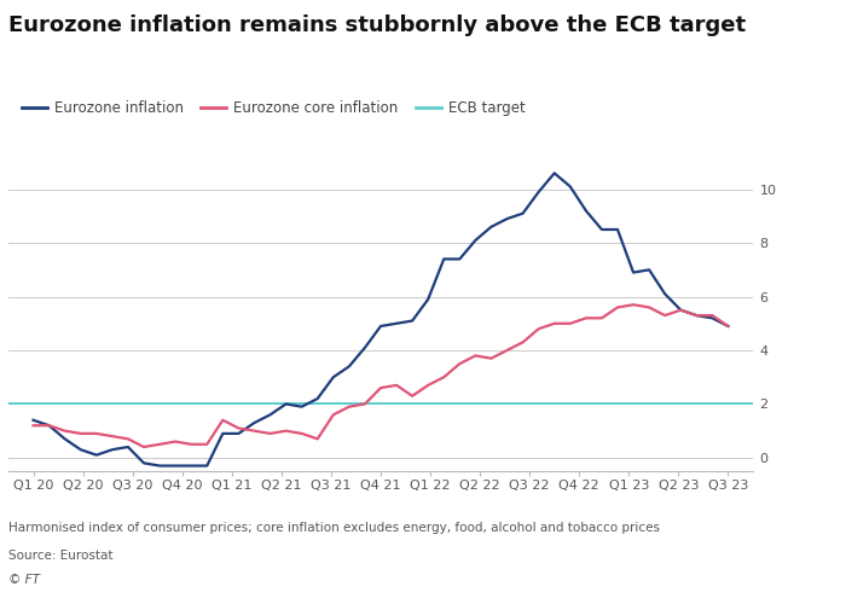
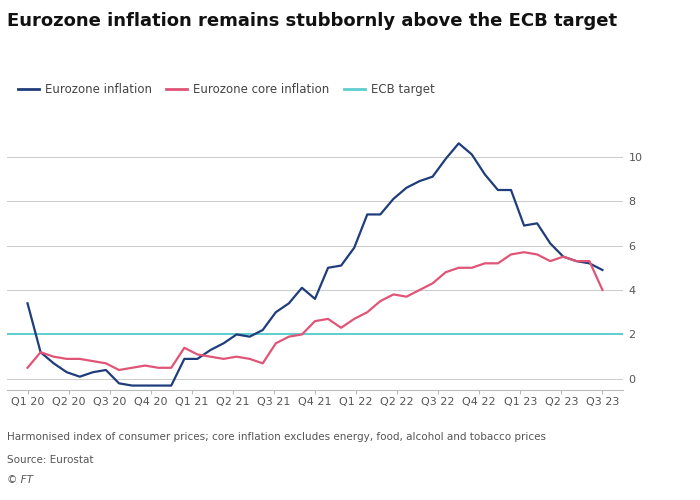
Eurozone inflation/Q1 20: 1.4 -> 3.4
Eurozone core inflation/Q1 20: 1.2 -> 0.5
Eurozone inflation/Q4 21: 4.9 -> 3.6
Eurozone core inflation/Q3 23: 4.9 -> 4.0
